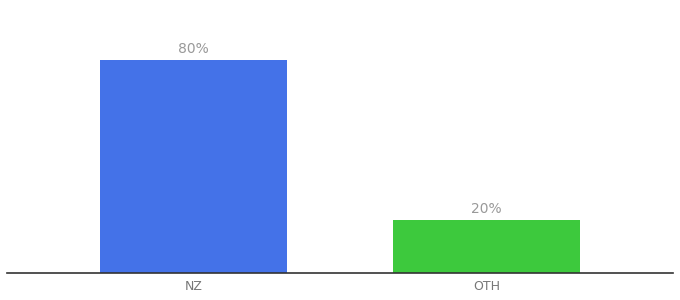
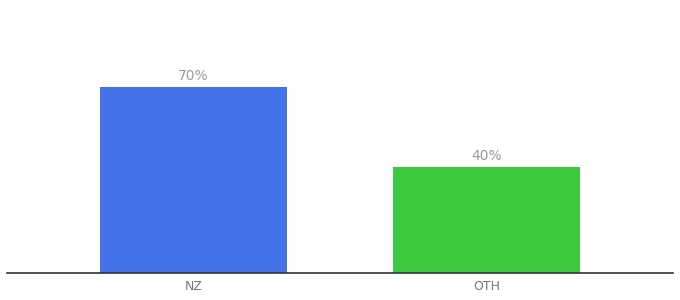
NZ: 80% -> 70%
OTH: 20% -> 40%
